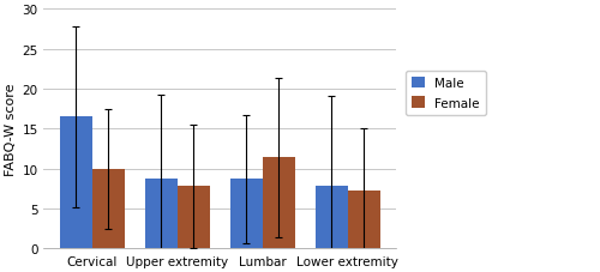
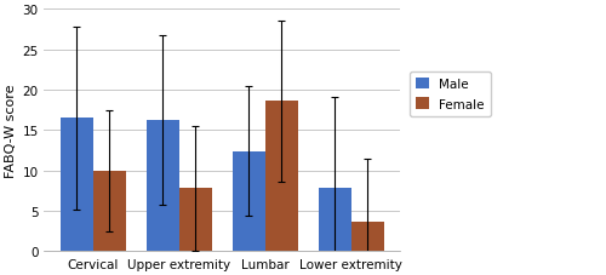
Male/Upper extremity: 8.7 -> 16.2
Male/Lumbar: 8.7 -> 12.4
Female/Lumbar: 11.4 -> 18.6
Female/Lower extremity: 7.3 -> 3.6
